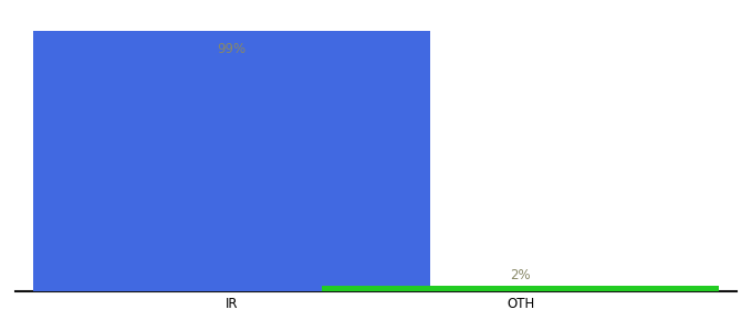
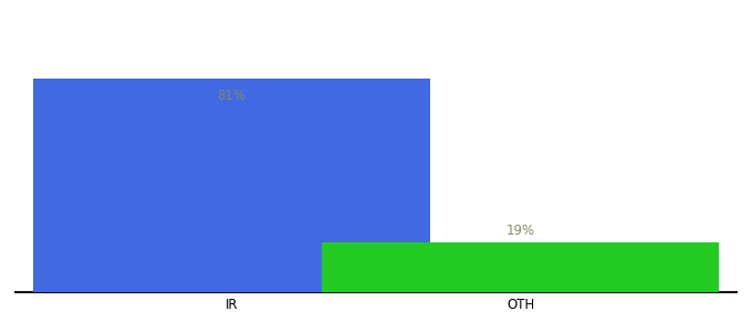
IR: 99% -> 81%
OTH: 2% -> 19%
